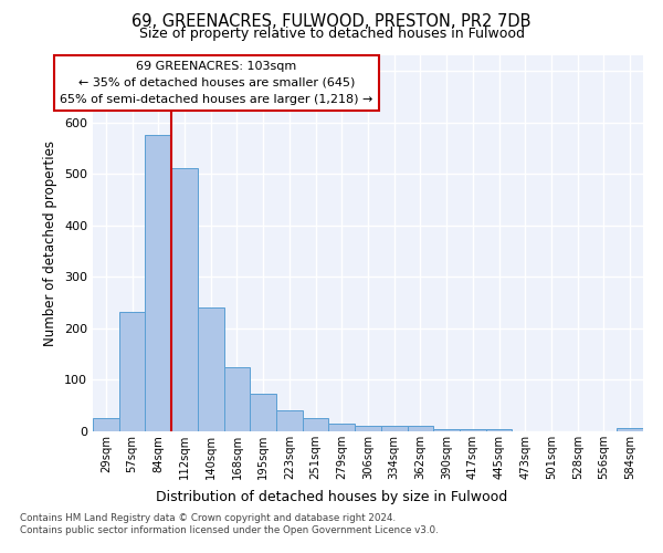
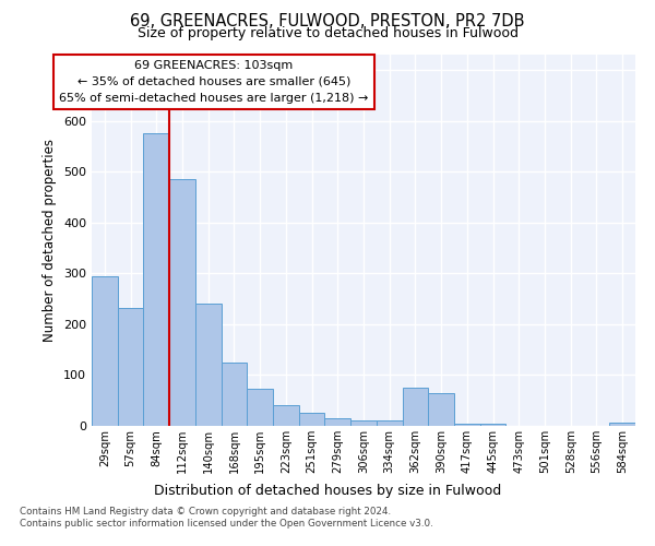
29sqm: 25 -> 295
112sqm: 510 -> 485
362sqm: 10 -> 75
390sqm: 5 -> 65
